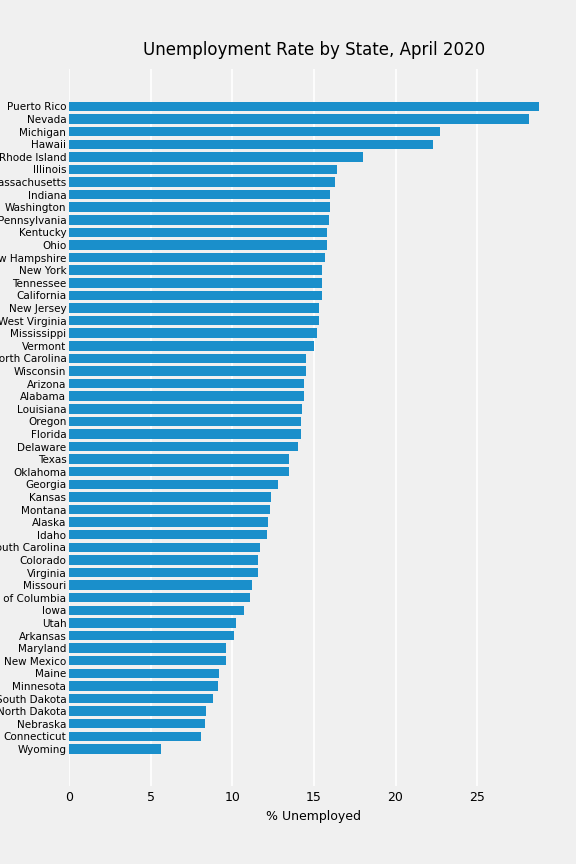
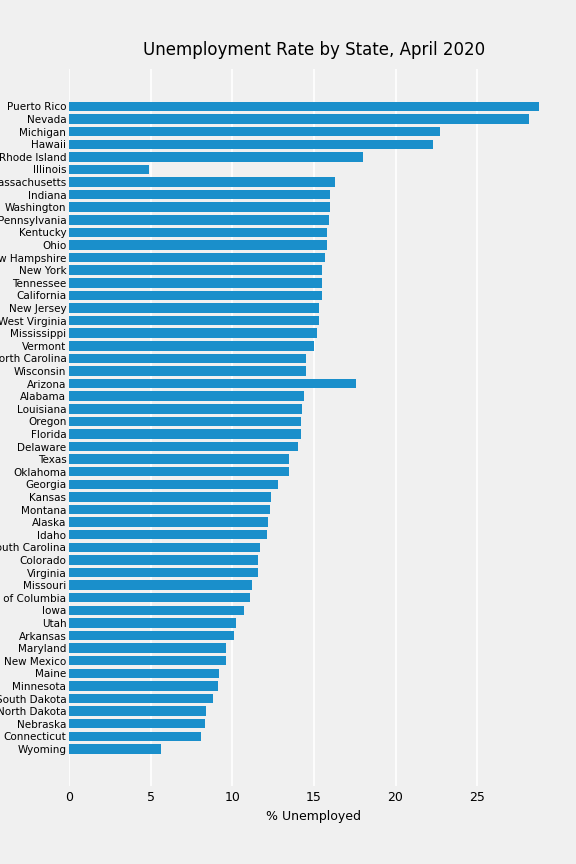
Illinois: 16.4 -> 4.9
Arizona: 14.4 -> 17.6
